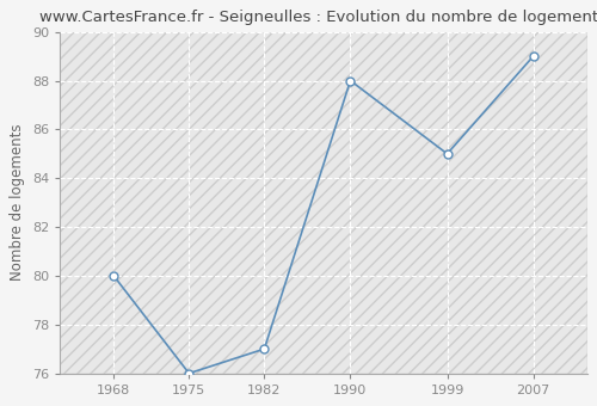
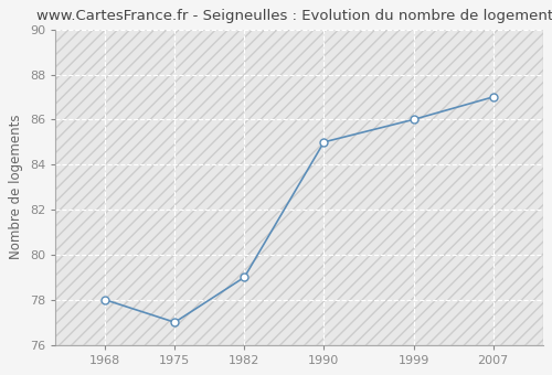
1968: 80 -> 78
1975: 76 -> 77
1982: 77 -> 79
1990: 88 -> 85
1999: 85 -> 86
2007: 89 -> 87
